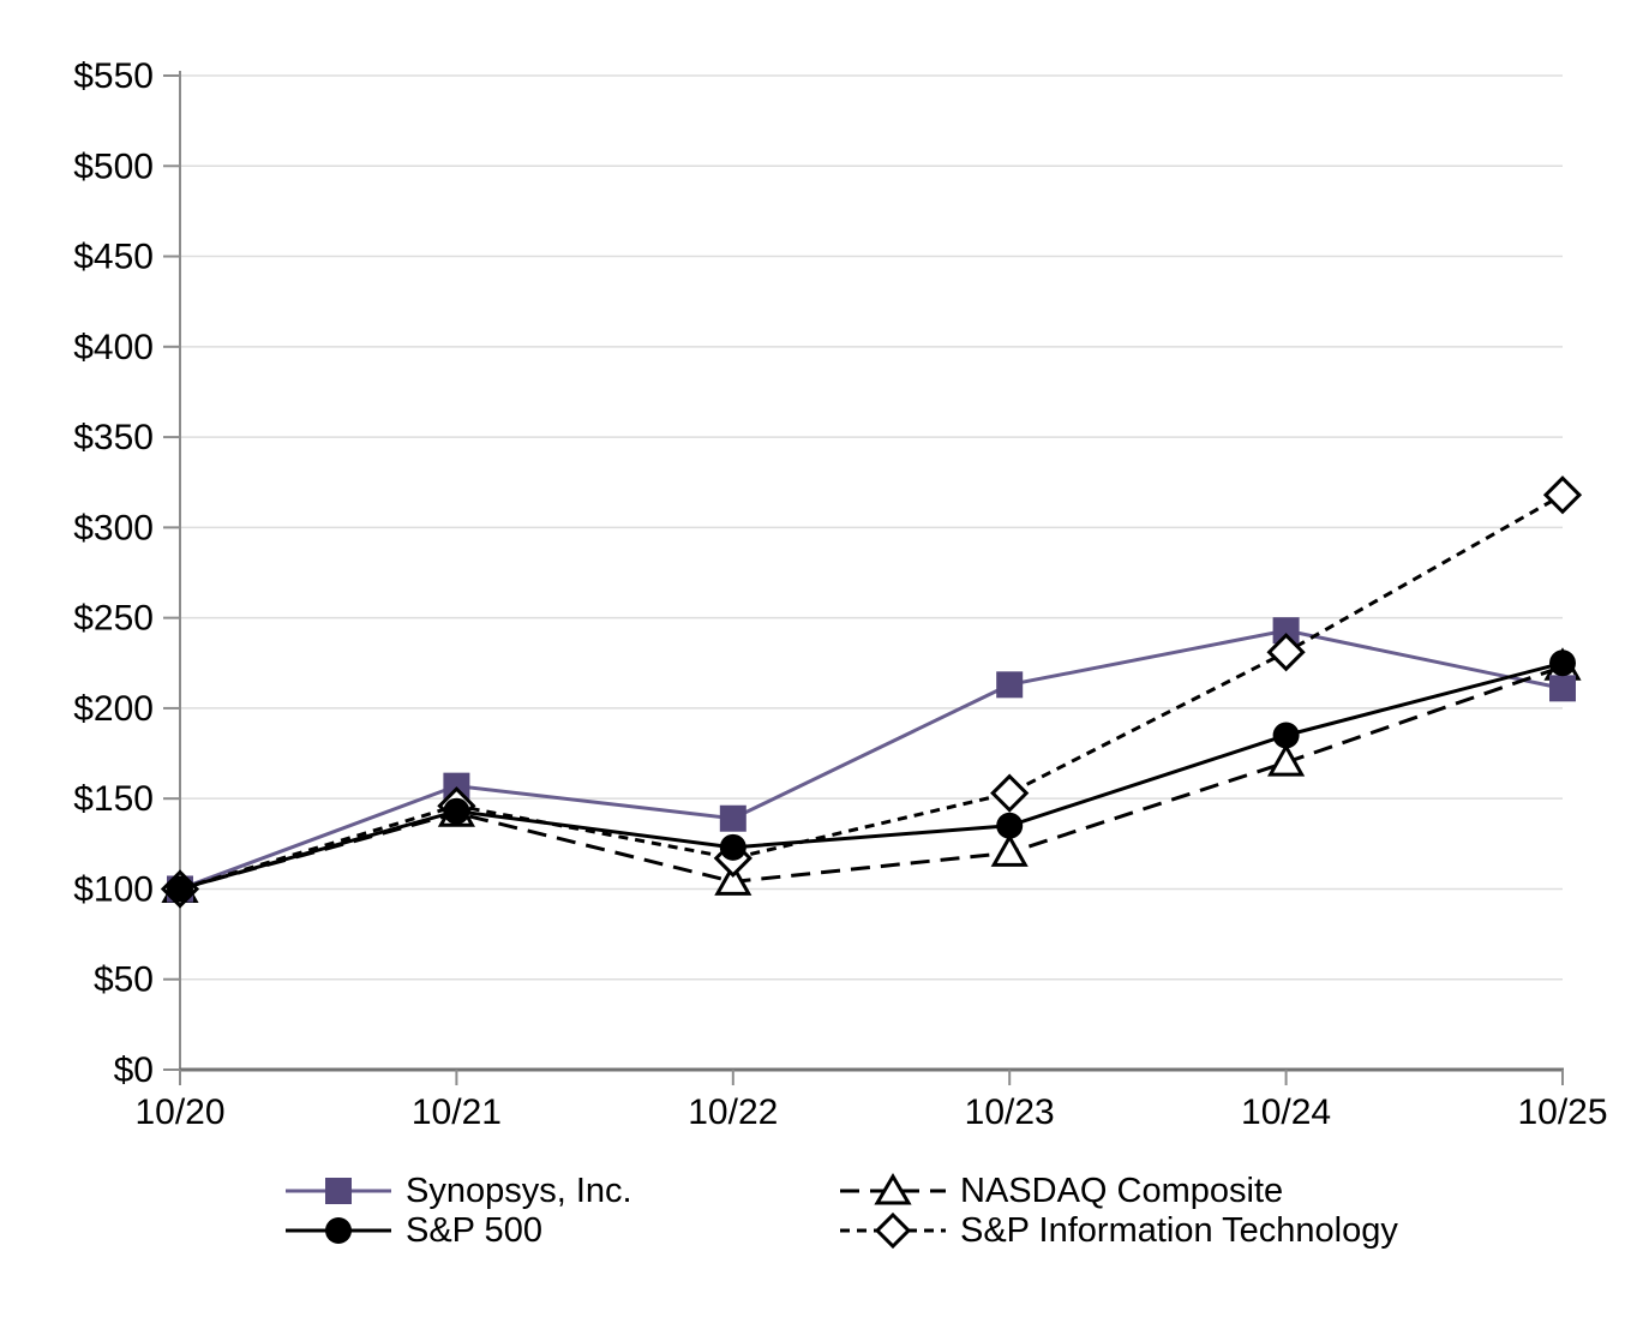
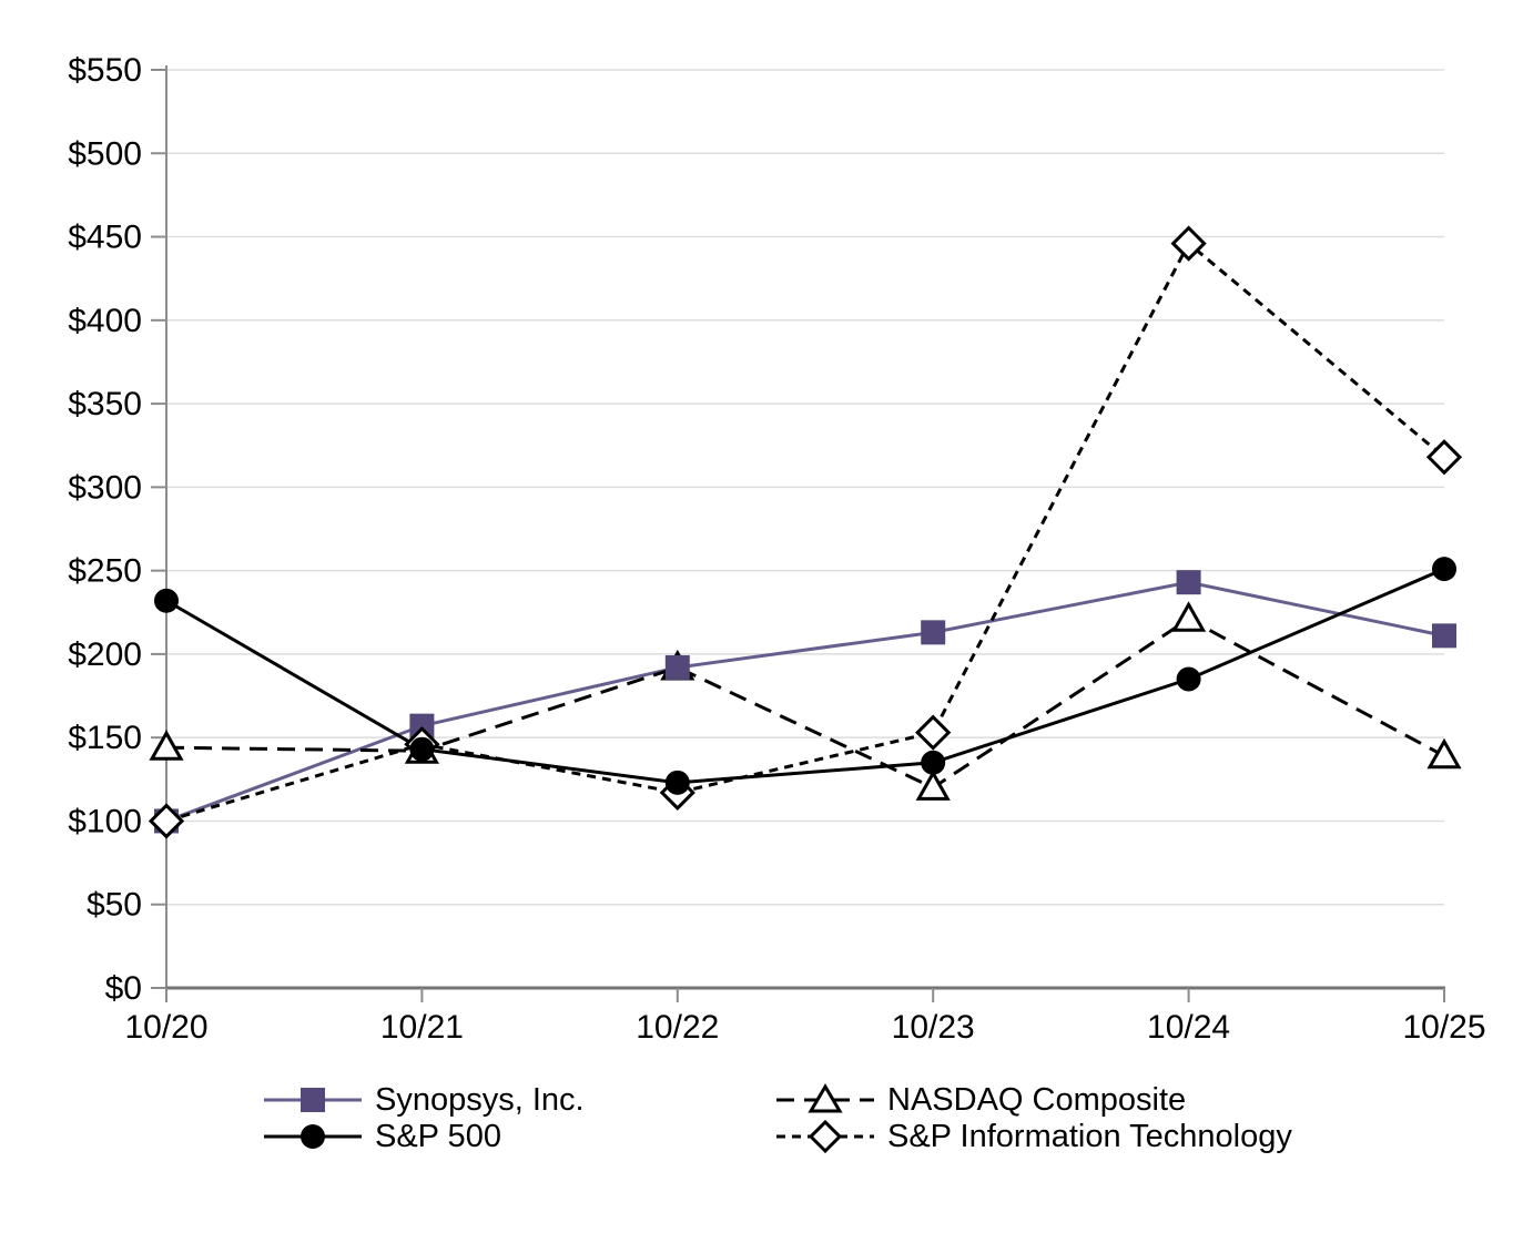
S&P 500/10/20: $100 -> $232
NASDAQ Composite/10/20: $100 -> $144
Synopsys, Inc./10/22: $139 -> $192
NASDAQ Composite/10/22: $104 -> $192
NASDAQ Composite/10/24: $170 -> $221
S&P Information Technology/10/24: $231 -> $446
S&P 500/10/25: $225 -> $251
NASDAQ Composite/10/25: $223 -> $139
